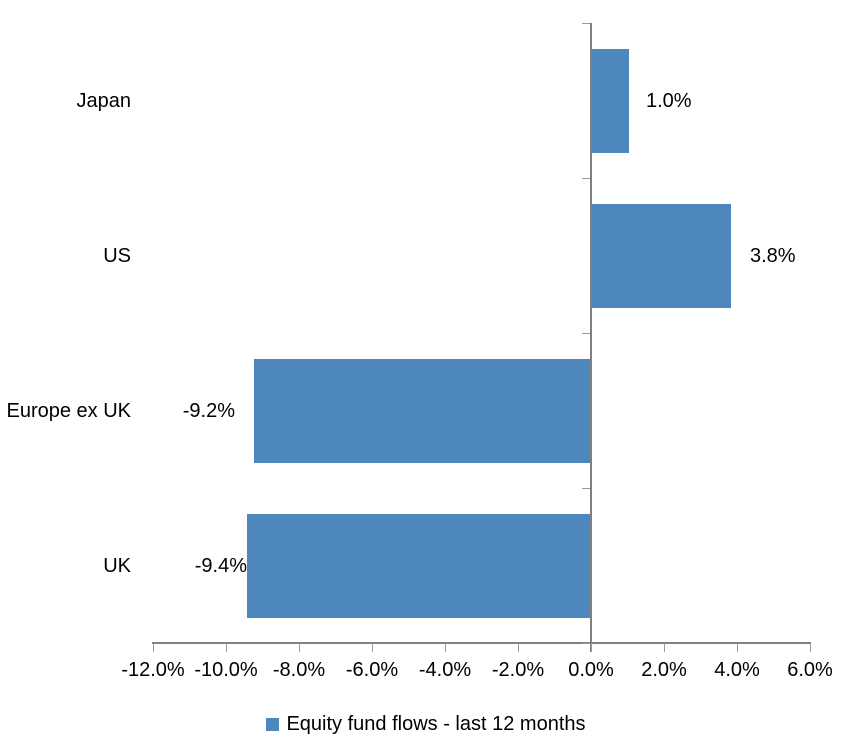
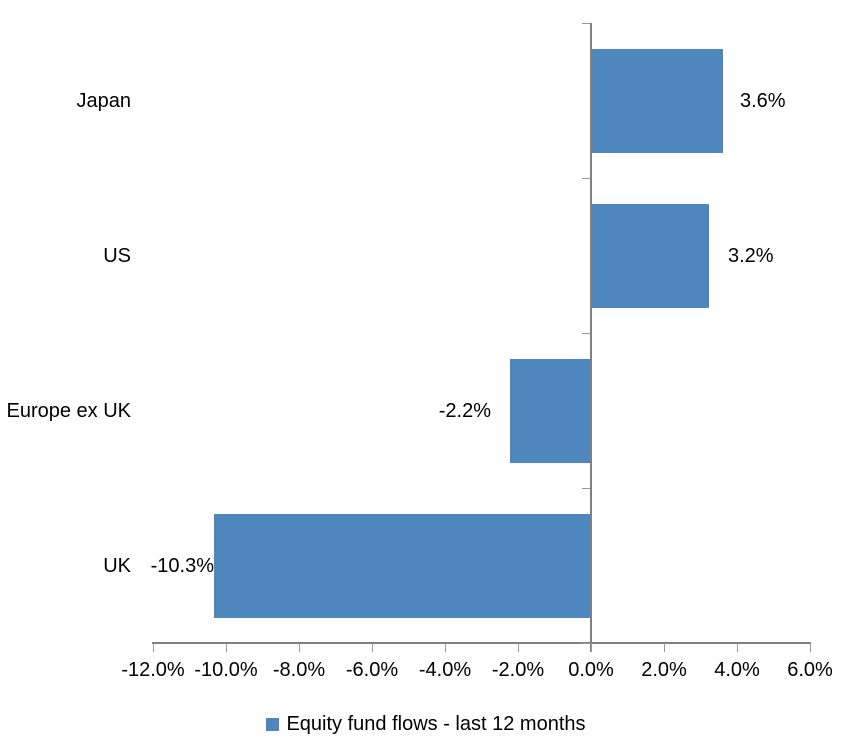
Japan: 1.0% -> 3.6%
US: 3.8% -> 3.2%
Europe ex UK: -9.2% -> -2.2%
UK: -9.4% -> -10.3%
